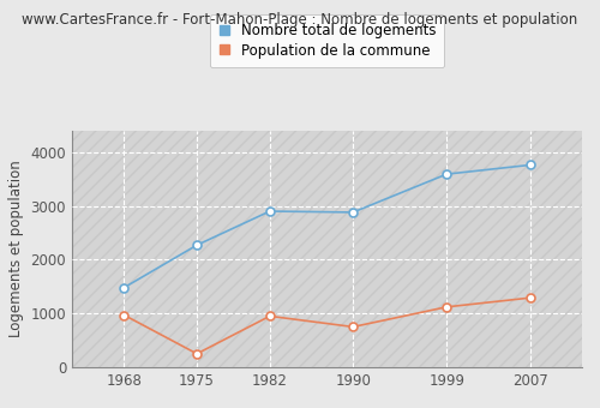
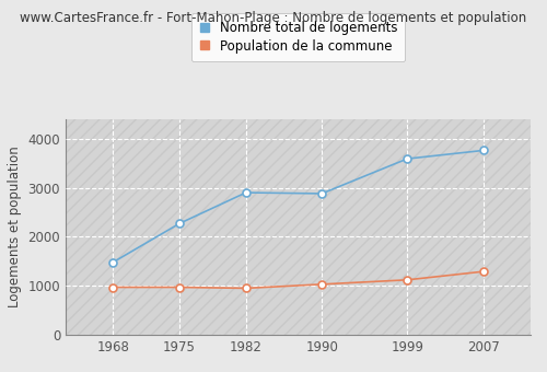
Population de la commune/1975: 250 -> 970
Population de la commune/1990: 750 -> 1030
